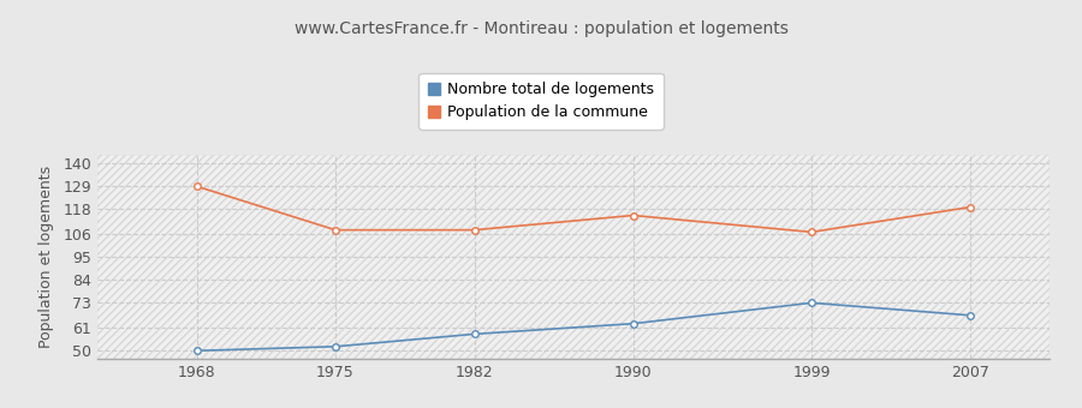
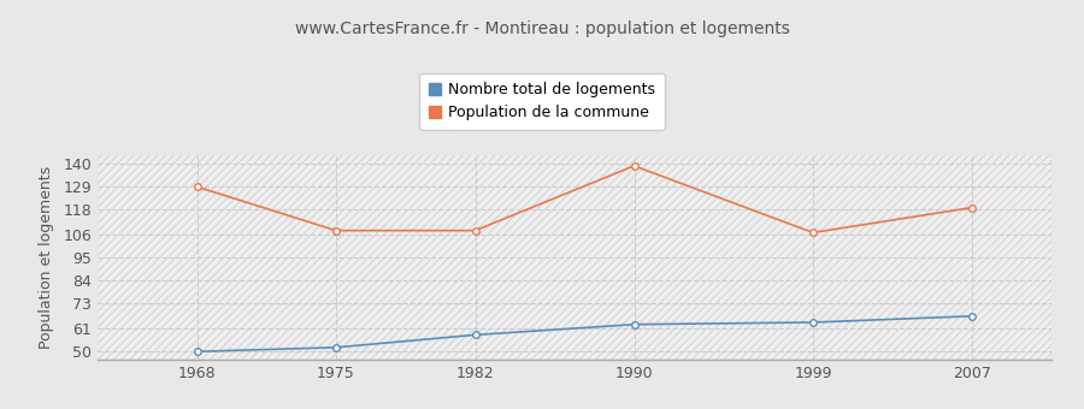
Population de la commune/1990: 115 -> 139
Nombre total de logements/1999: 73 -> 64
